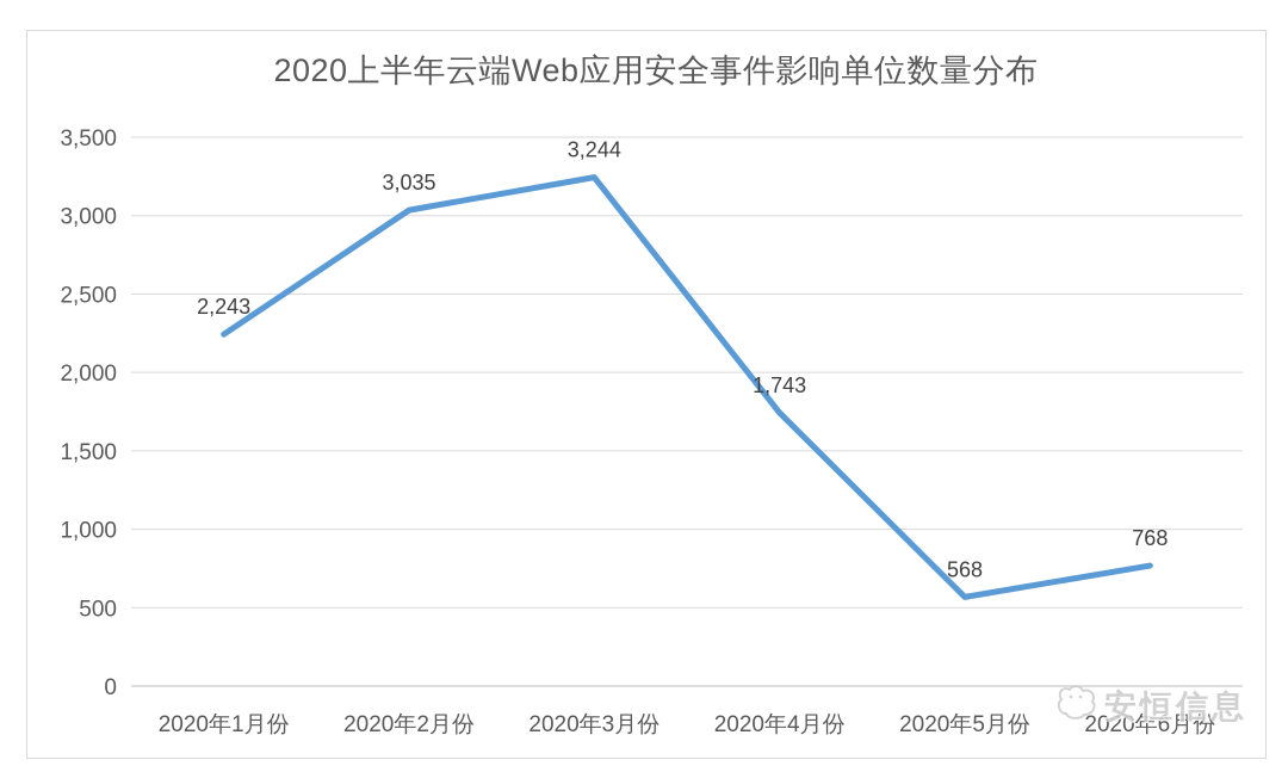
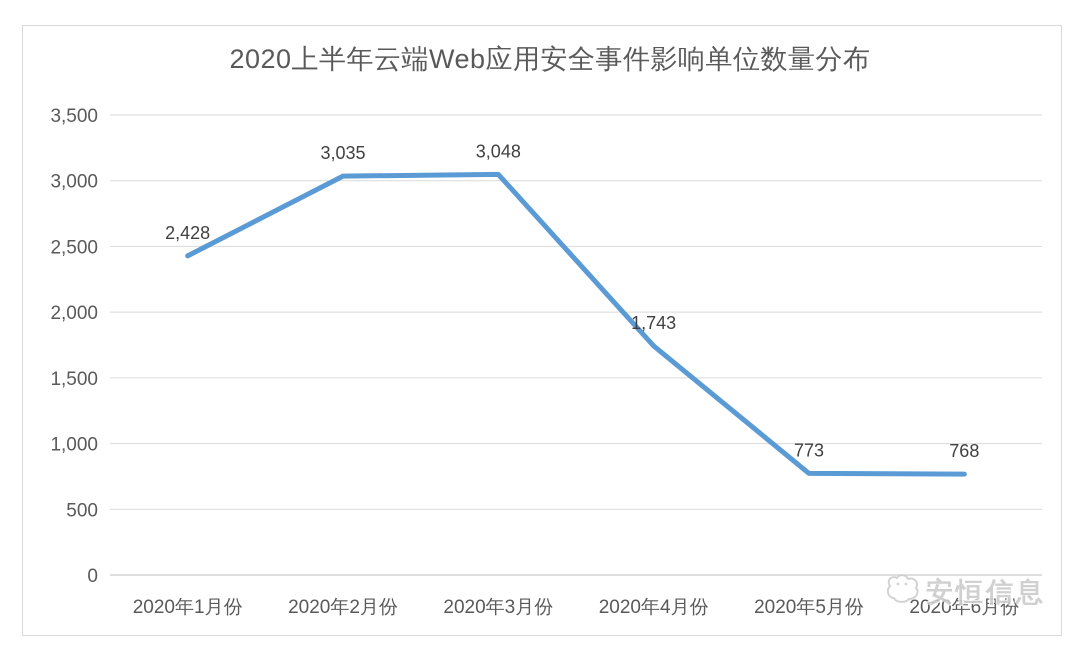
2020年1月份: 2,243 -> 2,428
2020年3月份: 3,244 -> 3,048
2020年5月份: 568 -> 773
